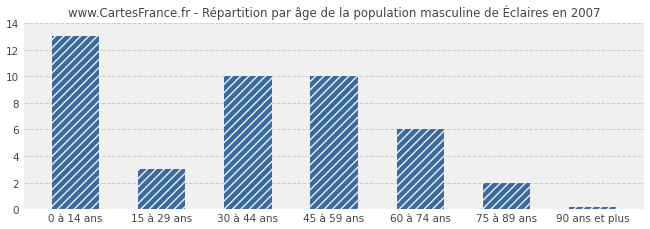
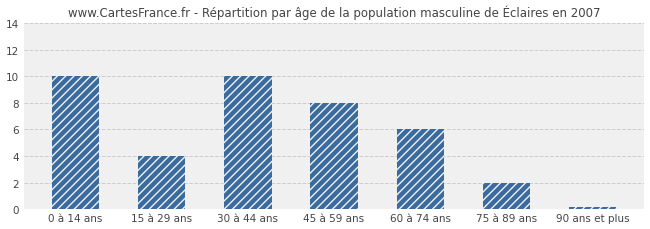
0 à 14 ans: 13.0 -> 10.0
15 à 29 ans: 3.0 -> 4.0
45 à 59 ans: 10.0 -> 8.0
